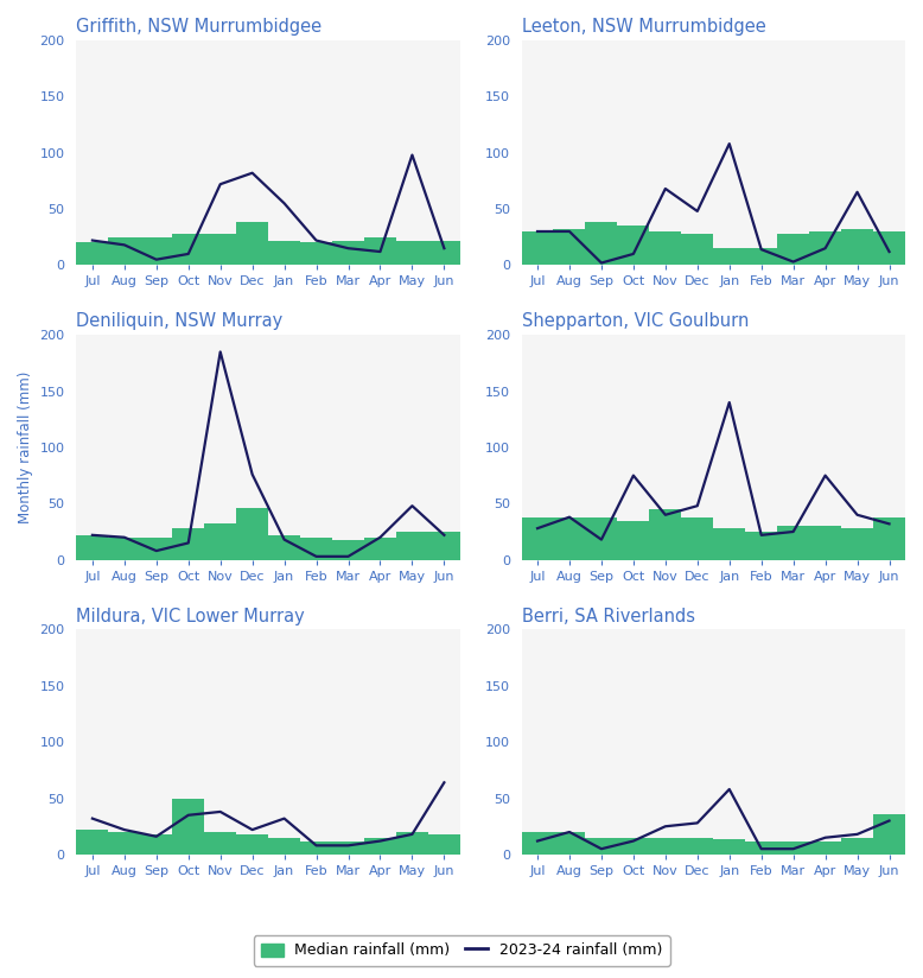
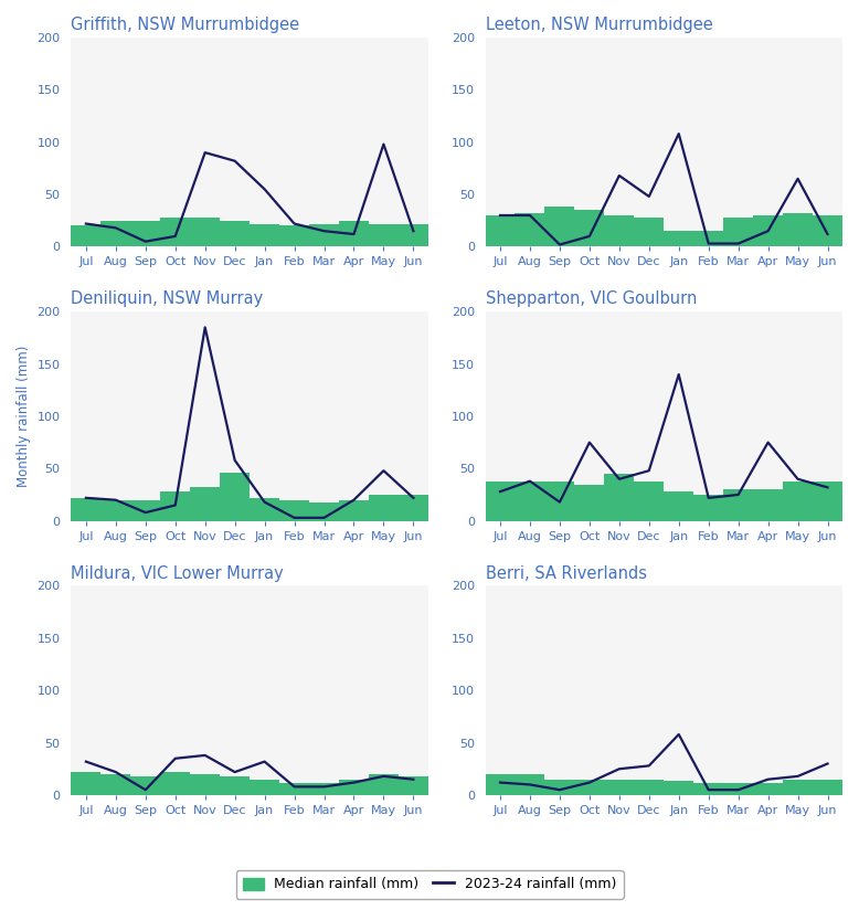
Griffith, NSW Murrumbidgee/2023-24 rainfall (mm)/Nov: 72 -> 90
Griffith, NSW Murrumbidgee/Median rainfall (mm)/Dec: 38 -> 25
Leeton, NSW Murrumbidgee/2023-24 rainfall (mm)/Feb: 14 -> 3
Deniliquin, NSW Murray/2023-24 rainfall (mm)/Dec: 76 -> 58
Shepparton, VIC Goulburn/Median rainfall (mm)/May: 28 -> 38
Mildura, VIC Lower Murray/2023-24 rainfall (mm)/Sep: 16 -> 5
Mildura, VIC Lower Murray/Median rainfall (mm)/Oct: 50 -> 22
Mildura, VIC Lower Murray/2023-24 rainfall (mm)/Jun: 64 -> 15
Berri, SA Riverlands/2023-24 rainfall (mm)/Aug: 20 -> 10
Berri, SA Riverlands/Median rainfall (mm)/Jun: 36 -> 15
